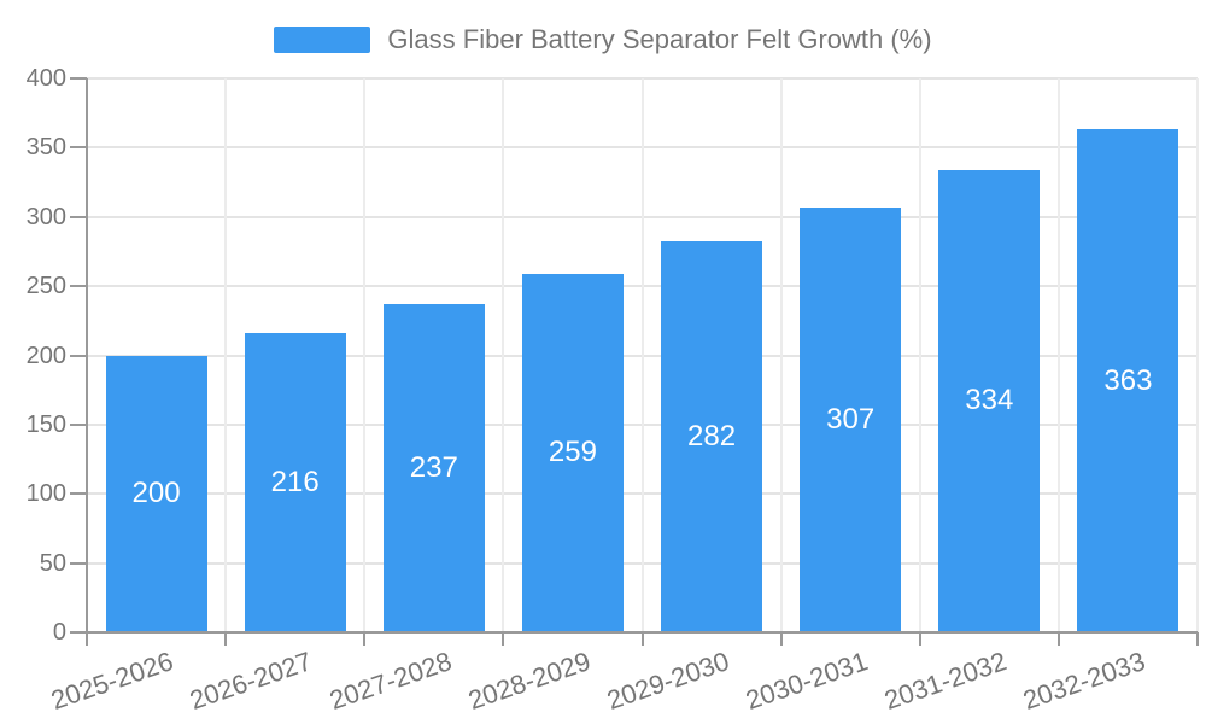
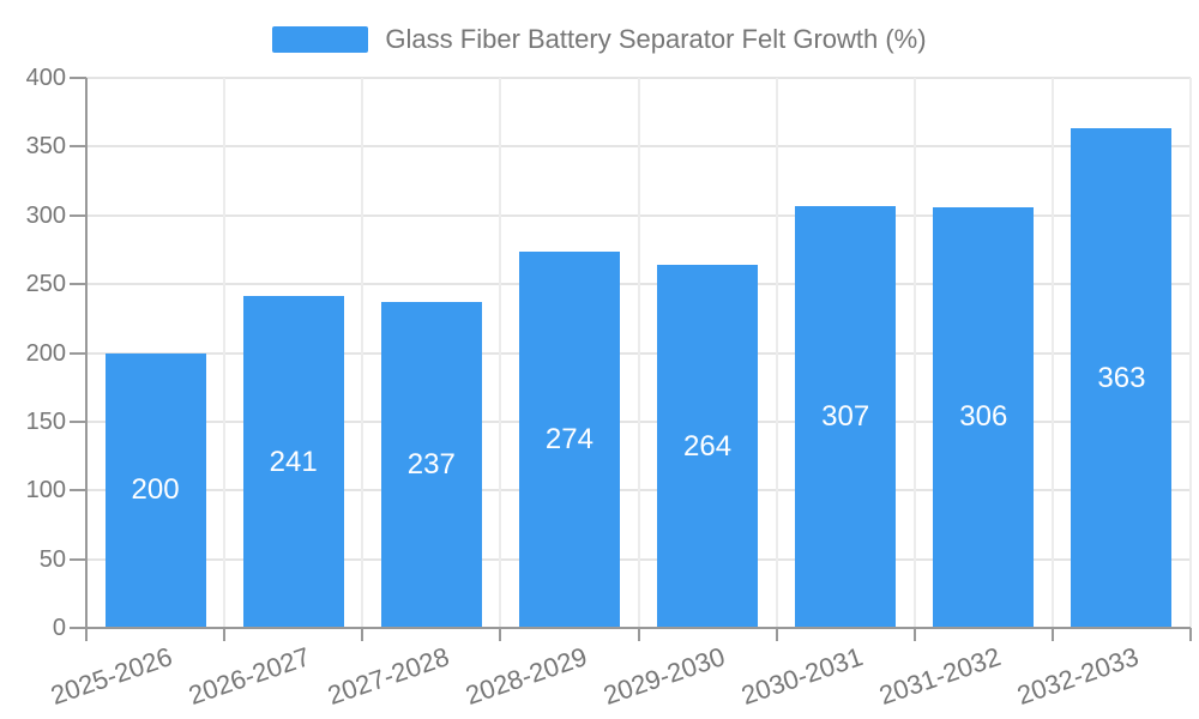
2026-2027: 216 -> 241
2028-2029: 259 -> 274
2029-2030: 282 -> 264
2031-2032: 334 -> 306
